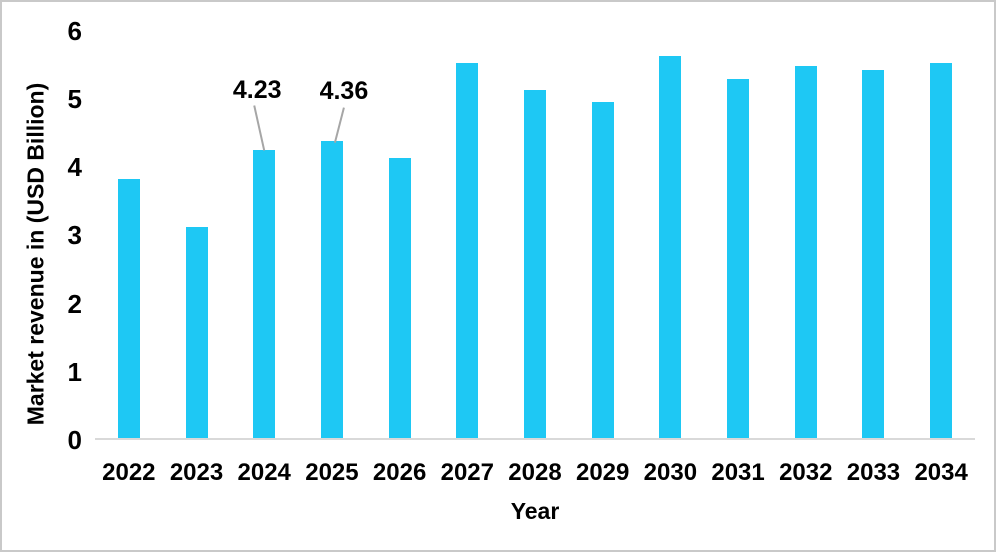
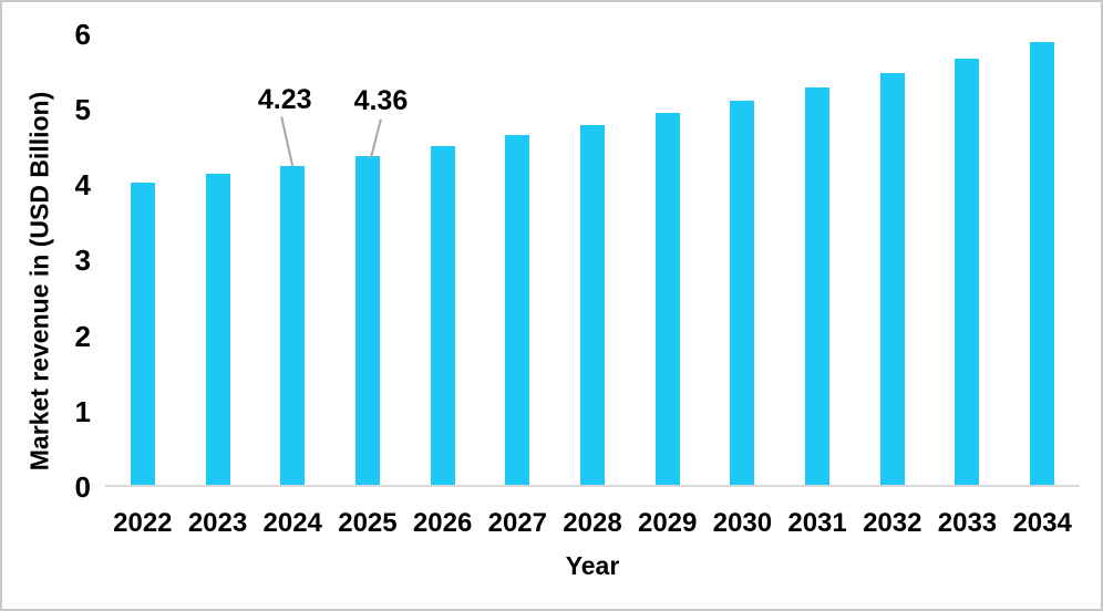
2022: 3.8 -> 4.0
2023: 3.1 -> 4.1
2026: 4.1 -> 4.5
2027: 5.5 -> 4.6
2028: 5.1 -> 4.8
2030: 5.6 -> 5.1
2033: 5.4 -> 5.7
2034: 5.5 -> 5.9
